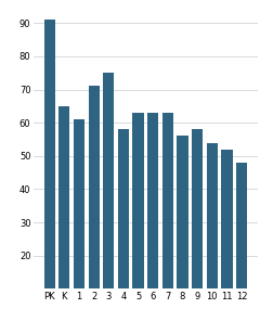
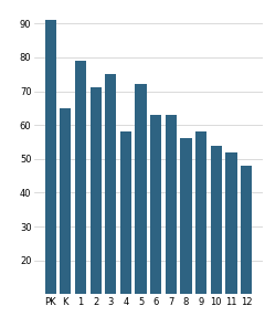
1: 61 -> 79
5: 63 -> 72
